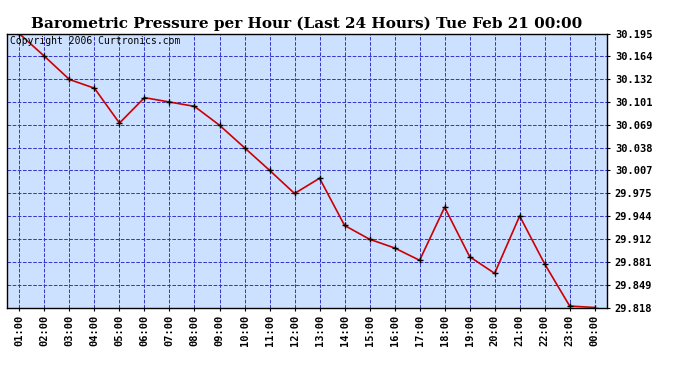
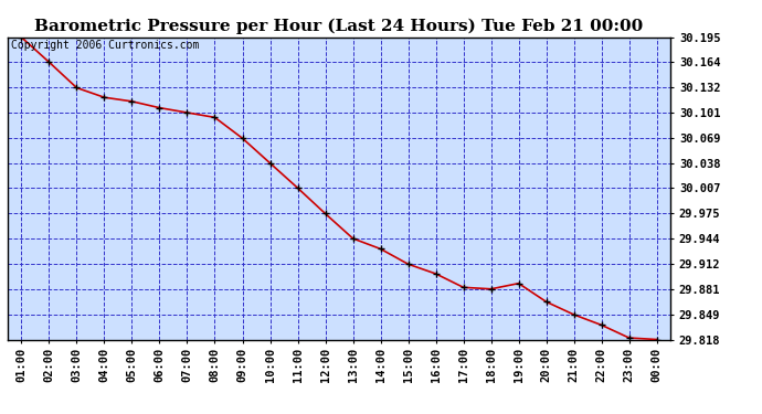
05:00: 30.072 -> 30.115
13:00: 29.996 -> 29.944
18:00: 29.956 -> 29.881
21:00: 29.944 -> 29.849
22:00: 29.878 -> 29.836
